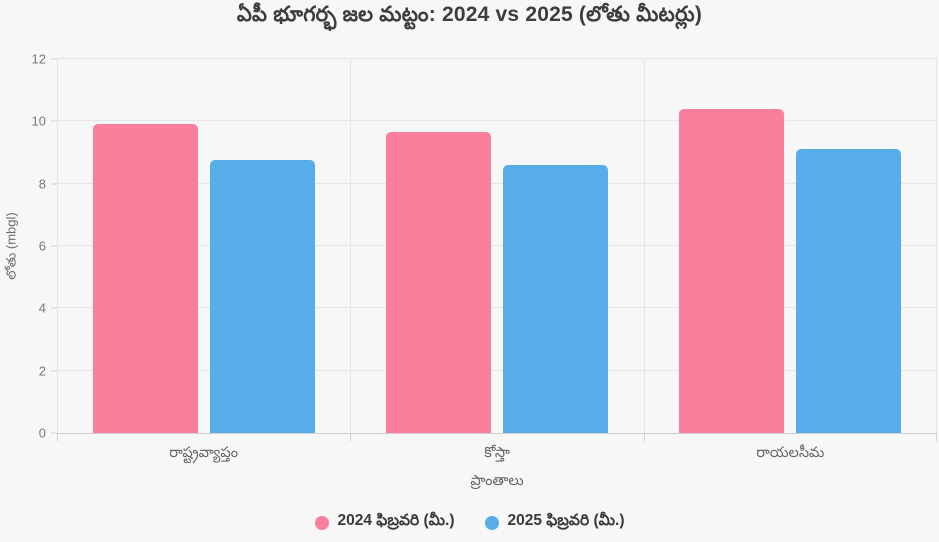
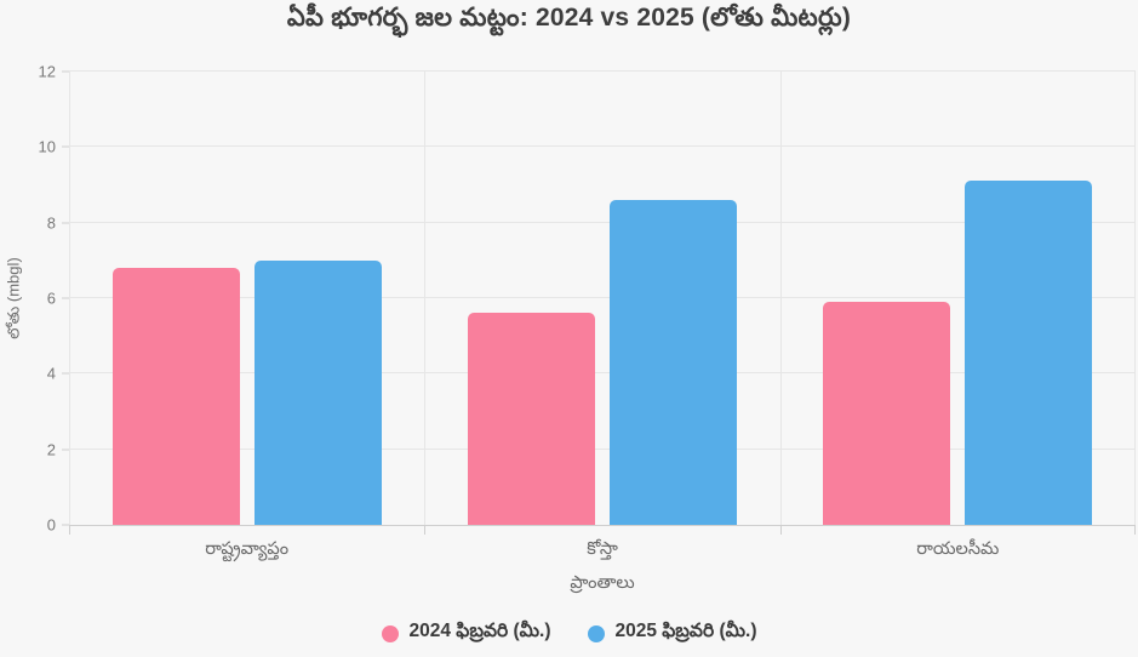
2024 ఫిబ్రవరి (మీ.)/రాష్ట్రవ్యాప్తం: 9.9 -> 6.8
2025 ఫిబ్రవరి (మీ.)/రాష్ట్రవ్యాప్తం: 8.8 -> 7.0
2024 ఫిబ్రవరి (మీ.)/కోస్తా: 9.7 -> 5.6
2024 ఫిబ్రవరి (మీ.)/రాయలసీమ: 10.4 -> 5.9
